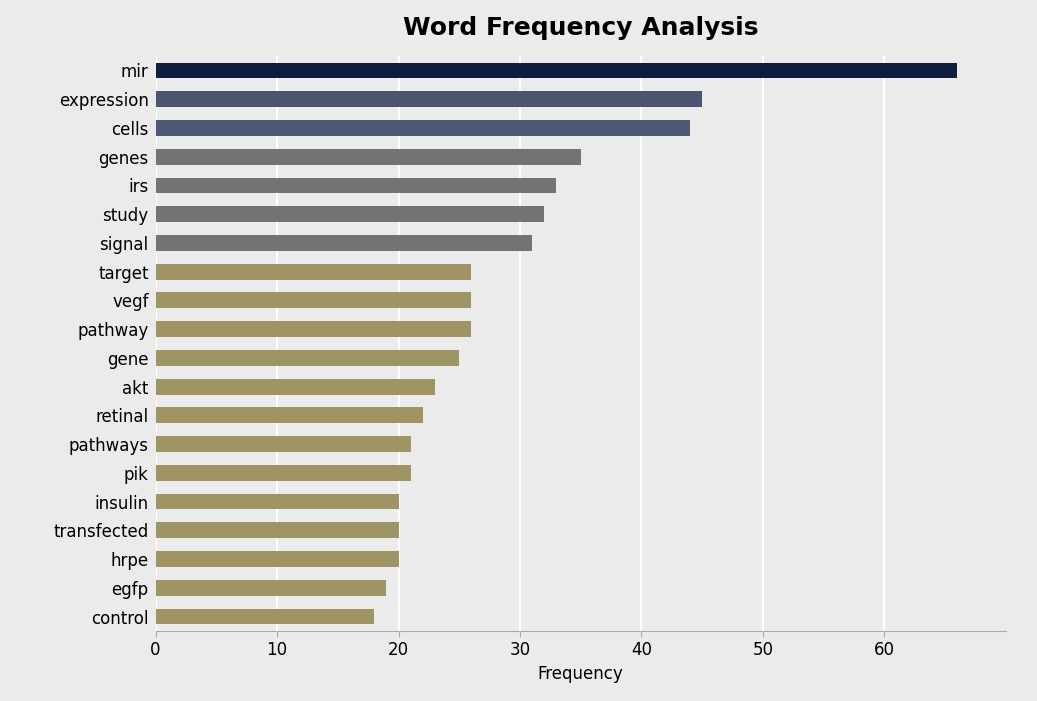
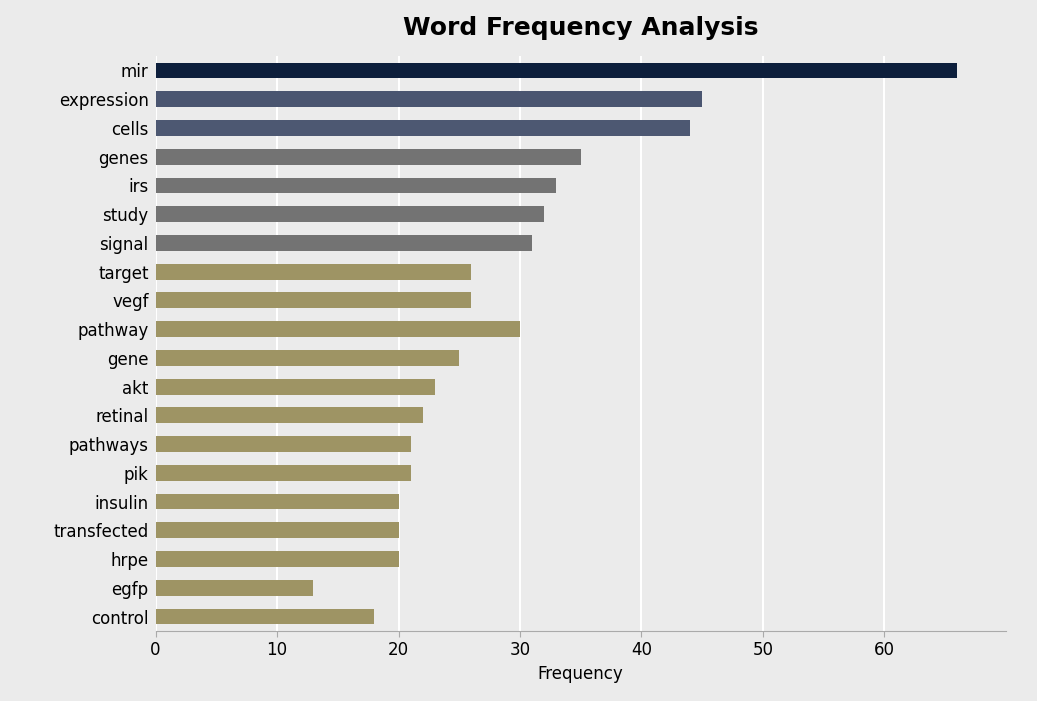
pathway: 26 -> 30
egfp: 19 -> 13
